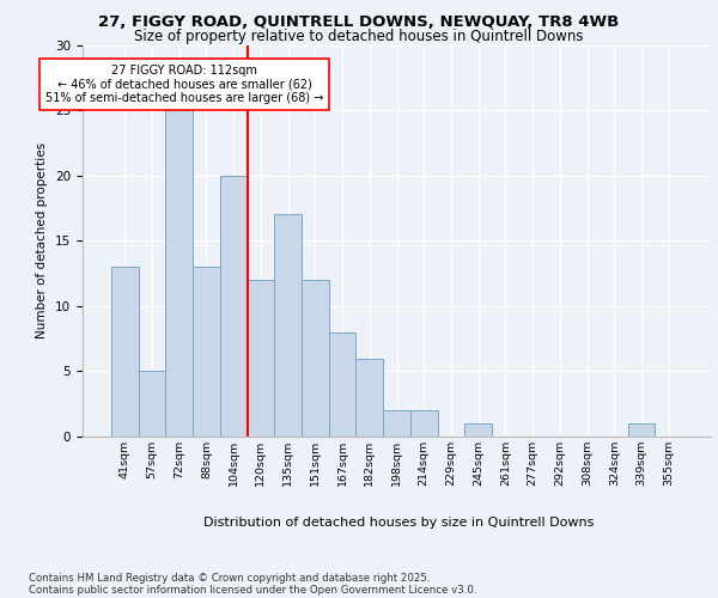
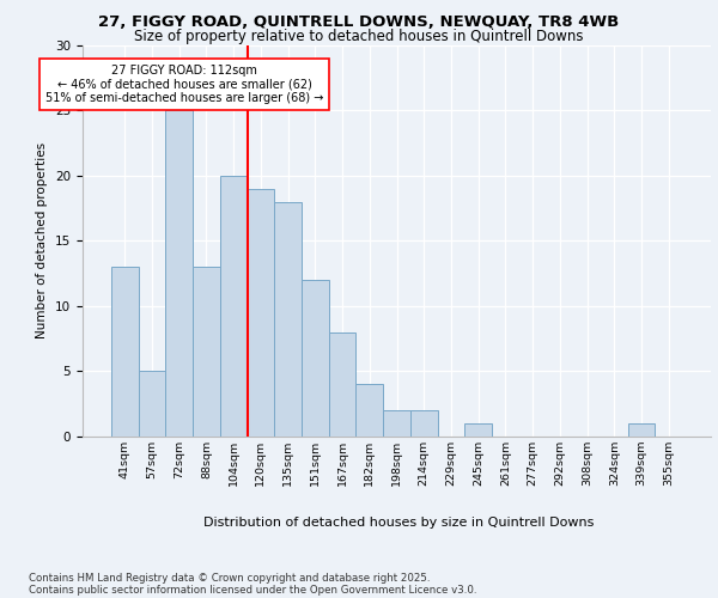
120sqm: 12 -> 19
135sqm: 17 -> 18
182sqm: 6 -> 4
